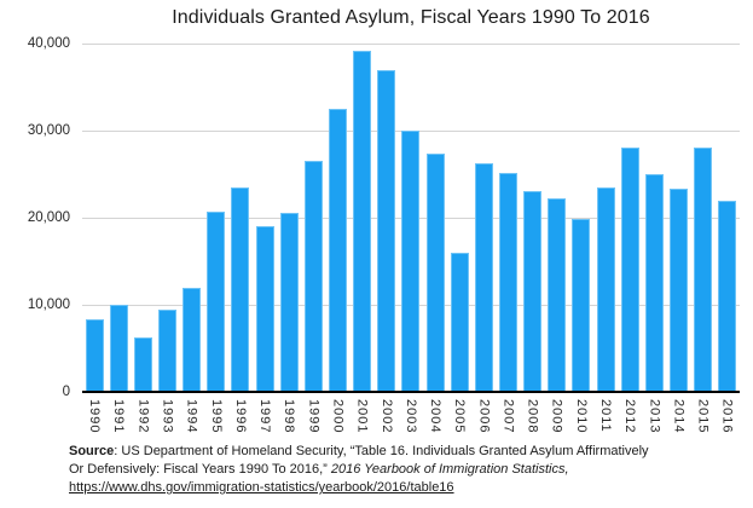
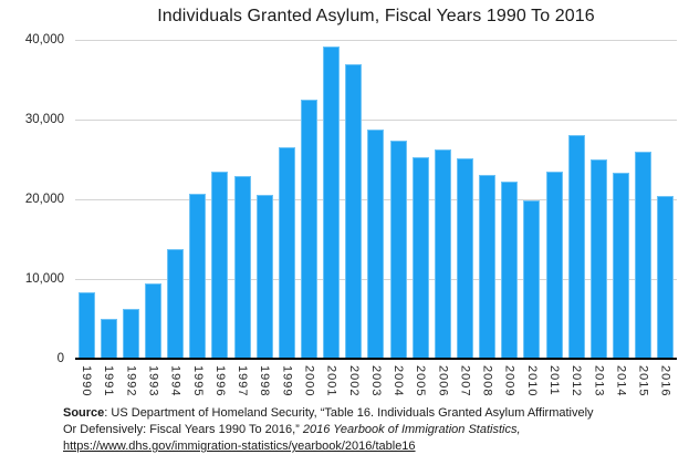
1991: 10000 -> 5000
1994: 12000 -> 14000
1997: 19000 -> 23000
2003: 30000 -> 29000
2005: 16000 -> 25000
2015: 28000 -> 26000
2016: 22000 -> 20000
